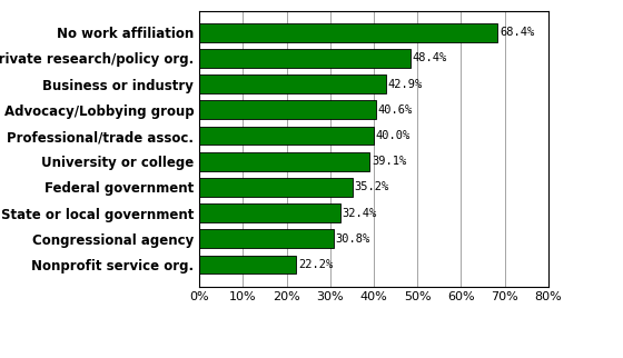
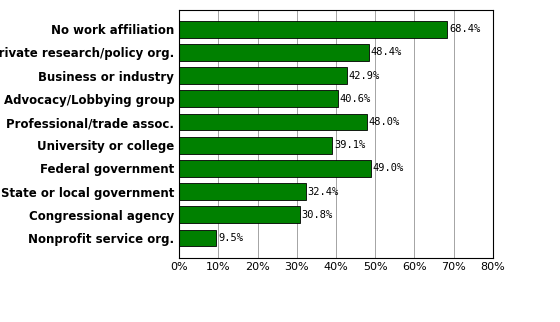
Professional/trade assoc.: 40.0% -> 48.0%
Federal government: 35.2% -> 49.0%
Nonprofit service org.: 22.2% -> 9.5%
